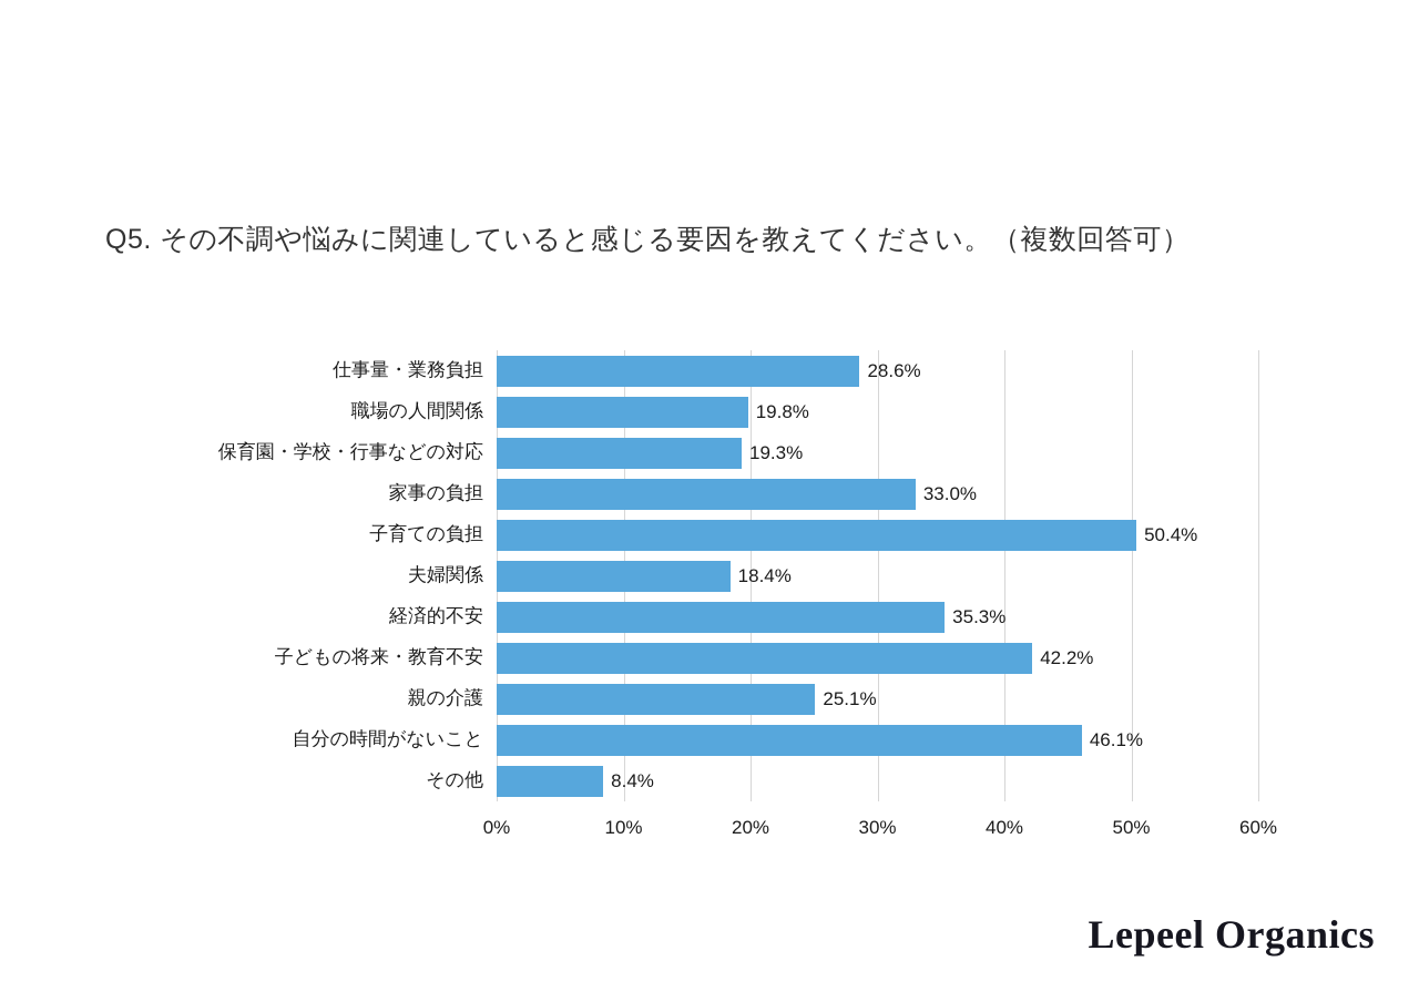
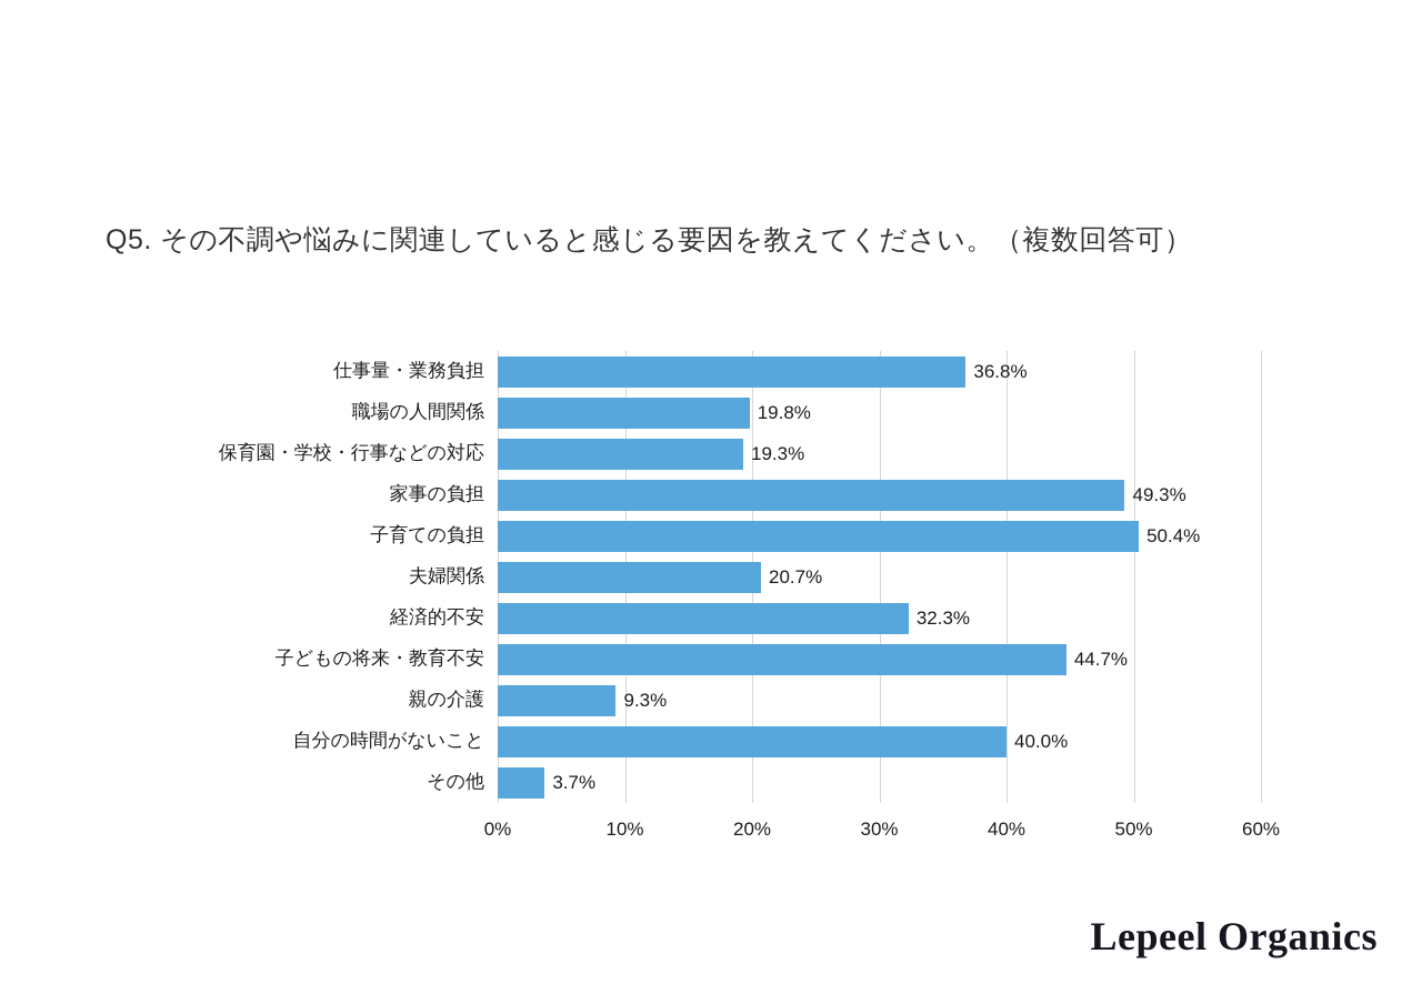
仕事量・業務負担: 28.6% -> 36.8%
家事の負担: 33.0% -> 49.3%
夫婦関係: 18.4% -> 20.7%
経済的不安: 35.3% -> 32.3%
子どもの将来・教育不安: 42.2% -> 44.7%
親の介護: 25.1% -> 9.3%
自分の時間がないこと: 46.1% -> 40.0%
その他: 8.4% -> 3.7%
